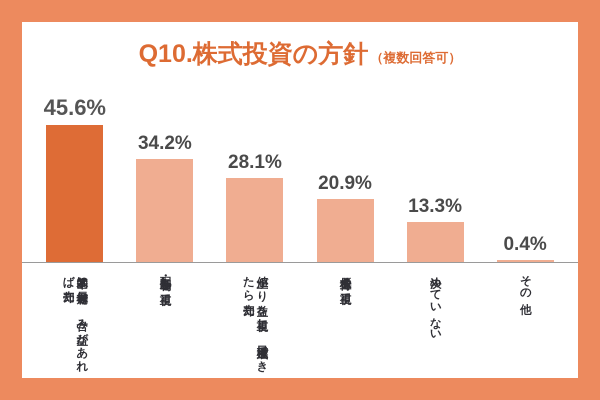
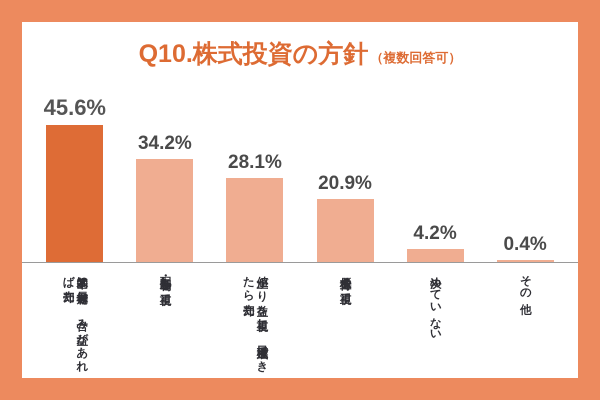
決めていない: 13.3% -> 4.2%
